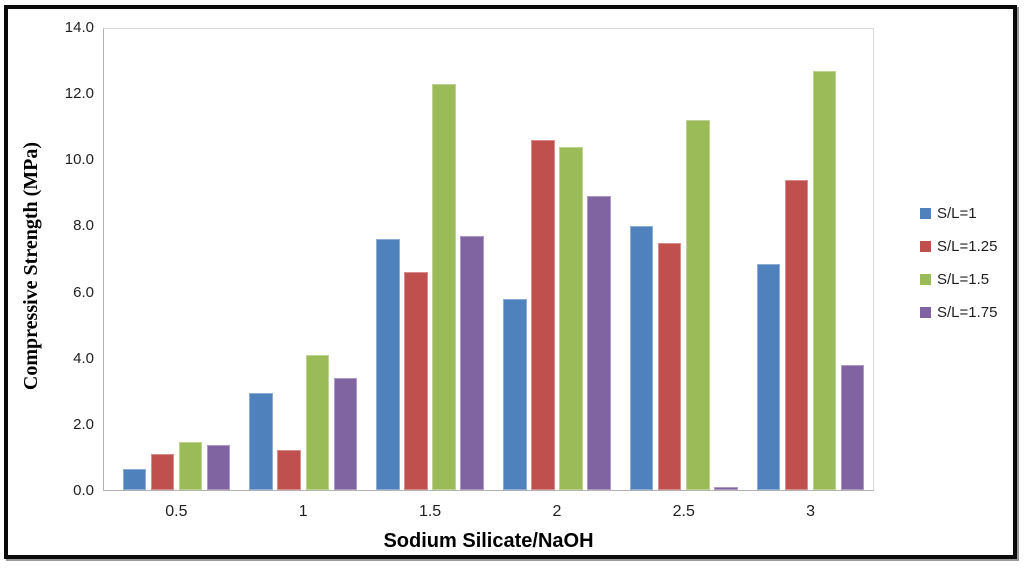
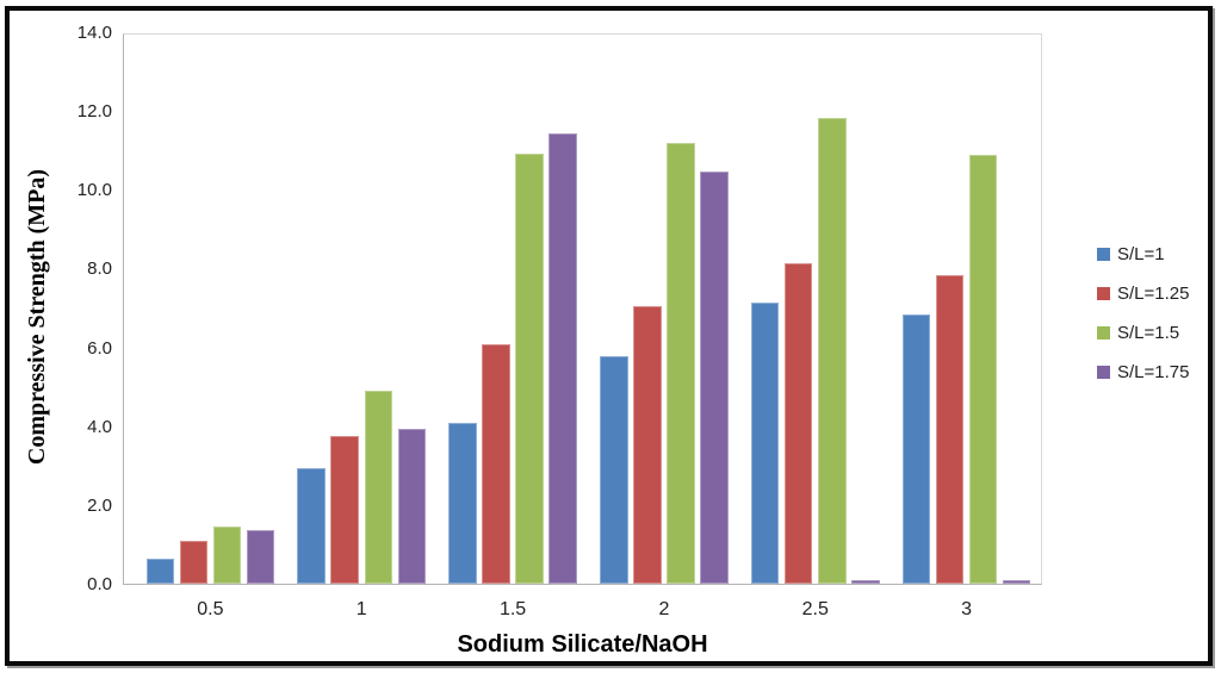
S/L=1.25/1: 1.2 -> 3.8
S/L=1.5/1: 4.1 -> 4.9
S/L=1.75/1: 3.4 -> 4.0
S/L=1/1.5: 7.6 -> 4.1
S/L=1.25/1.5: 6.6 -> 6.1
S/L=1.5/1.5: 12.3 -> 10.9
S/L=1.75/1.5: 7.7 -> 11.4
S/L=1.25/2: 10.6 -> 7.0
S/L=1.5/2: 10.4 -> 11.2
S/L=1.75/2: 8.9 -> 10.5
S/L=1/2.5: 8.0 -> 7.2
S/L=1.25/2.5: 7.5 -> 8.2
S/L=1.5/2.5: 11.2 -> 11.8
S/L=1.25/3: 9.4 -> 7.8
S/L=1.5/3: 12.7 -> 10.9
S/L=1.75/3: 3.8 -> 0.1
